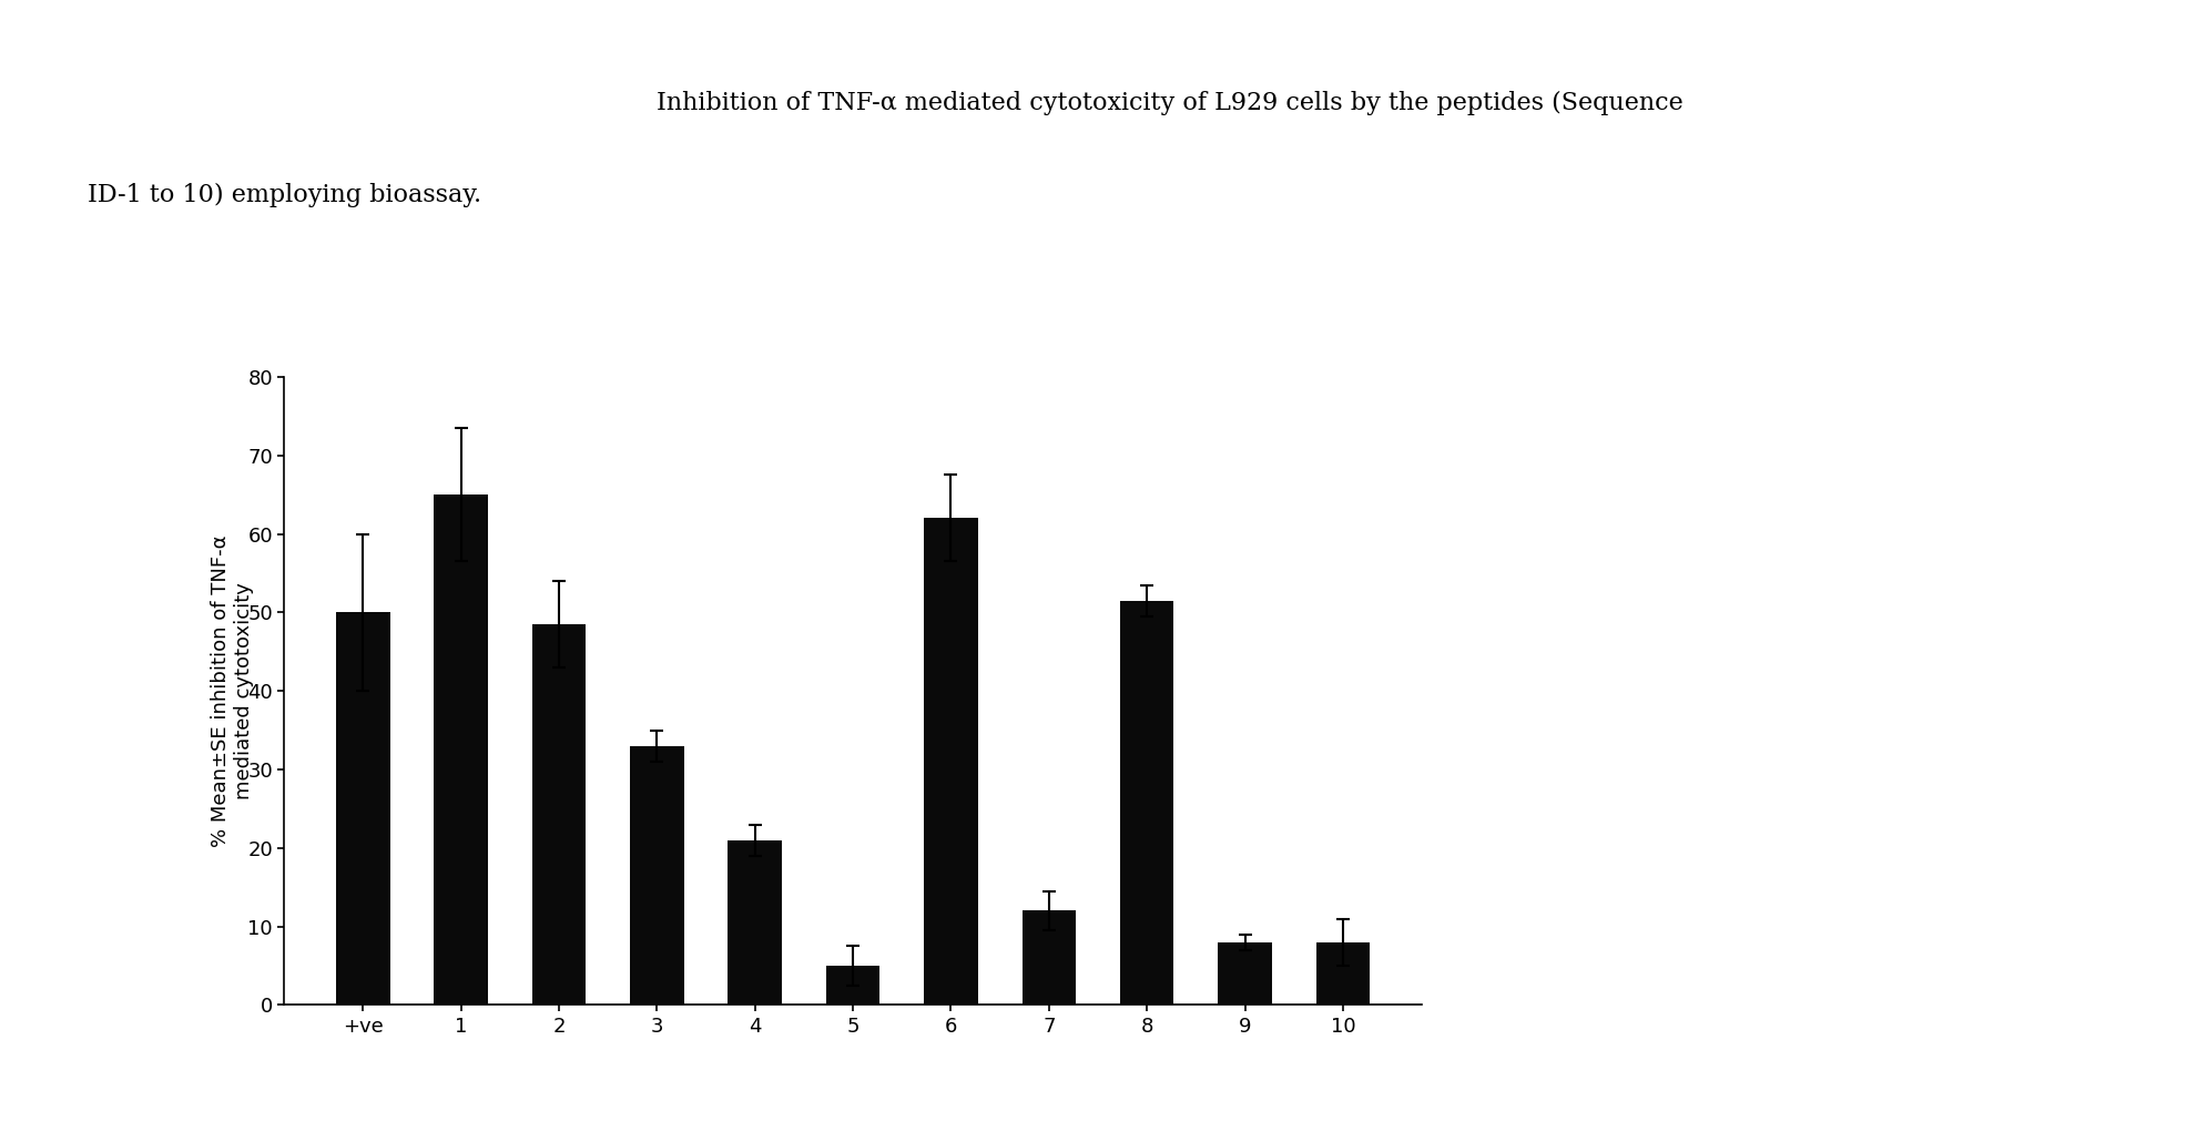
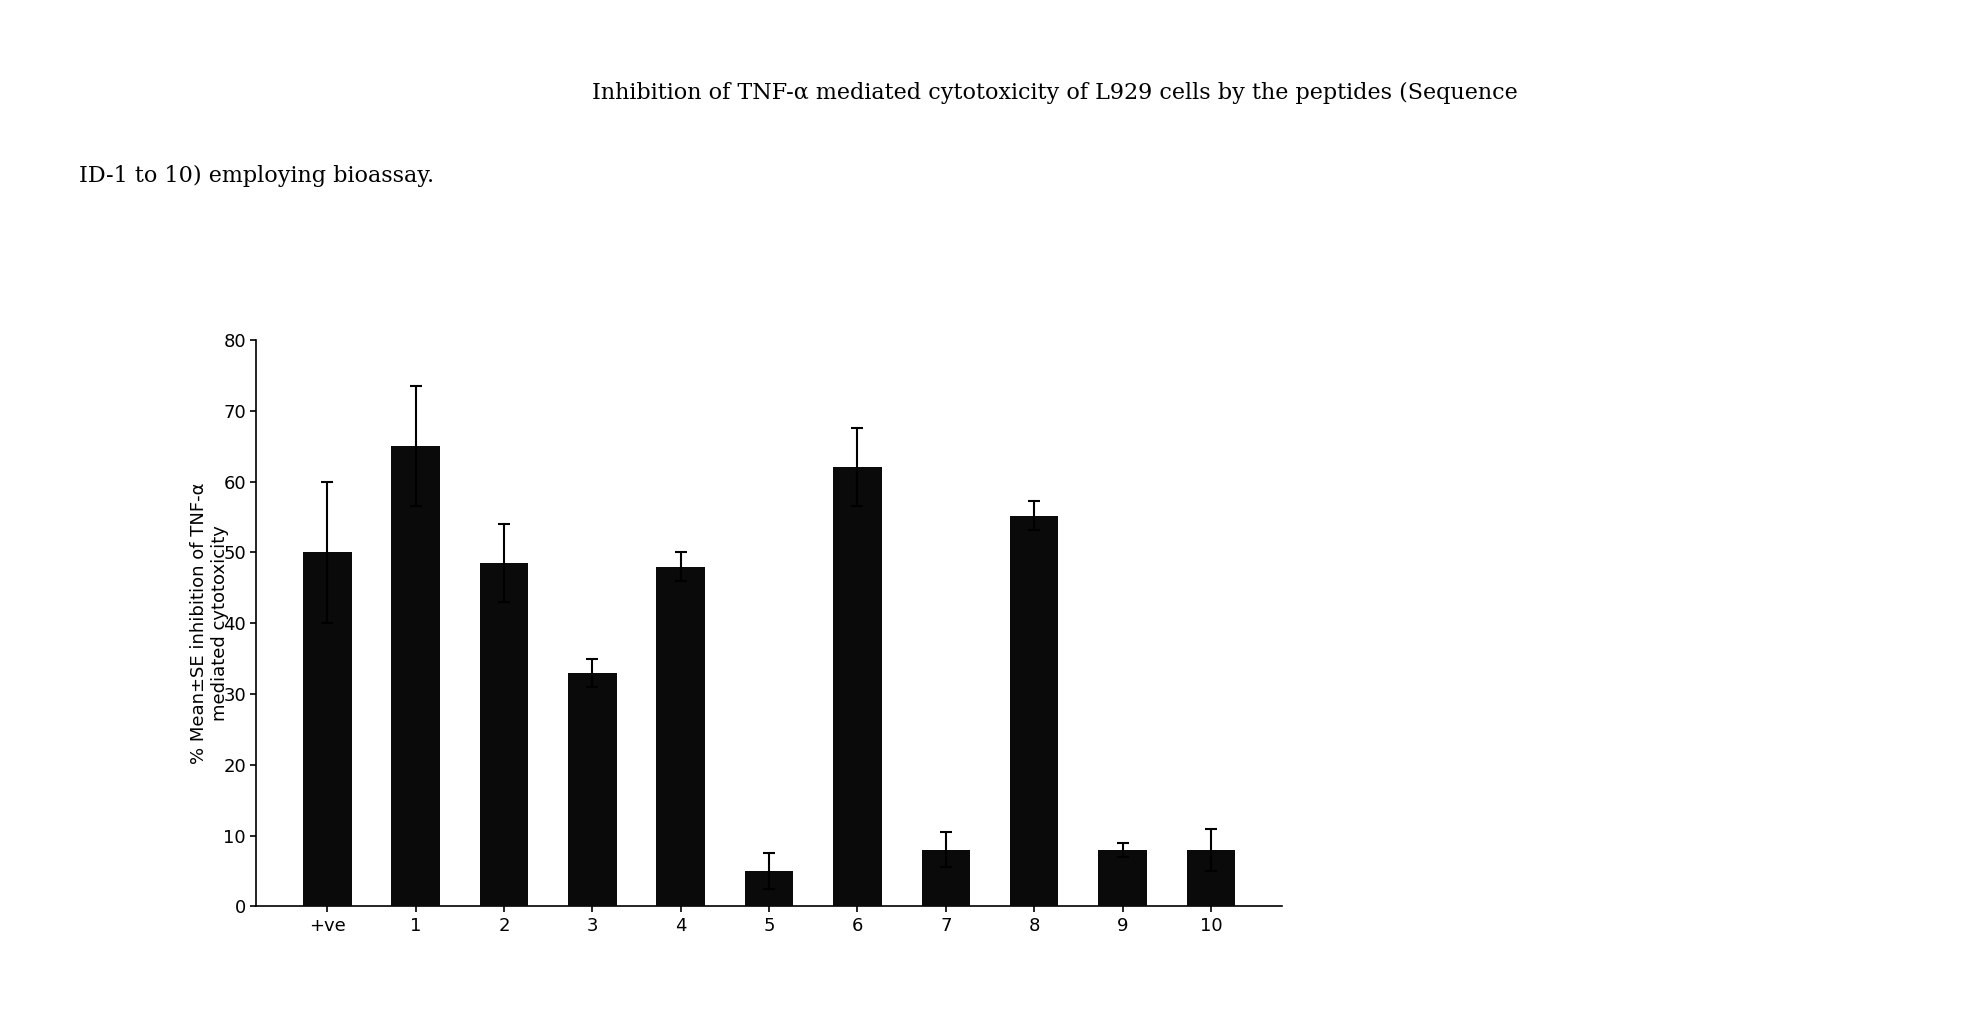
4: 21.0 -> 48.0
7: 12.0 -> 8.0
8: 51.5 -> 55.2
